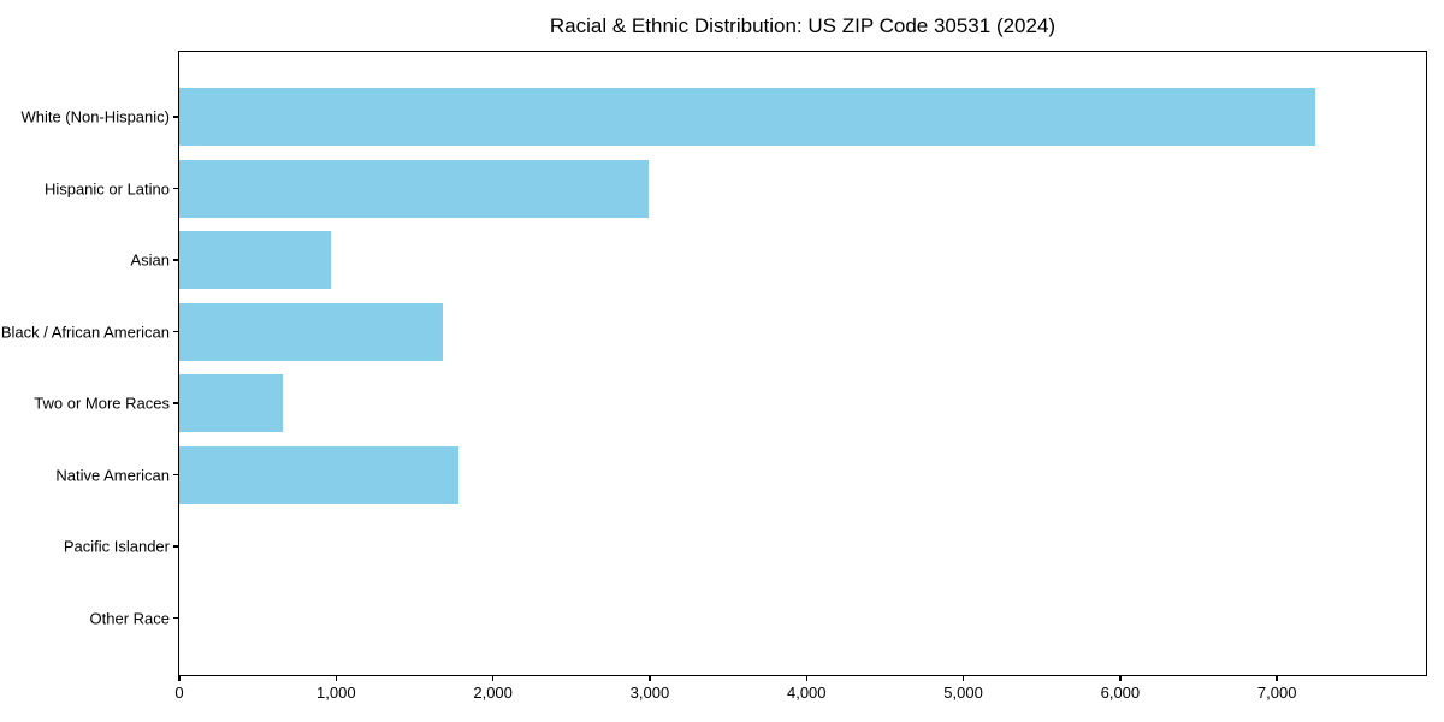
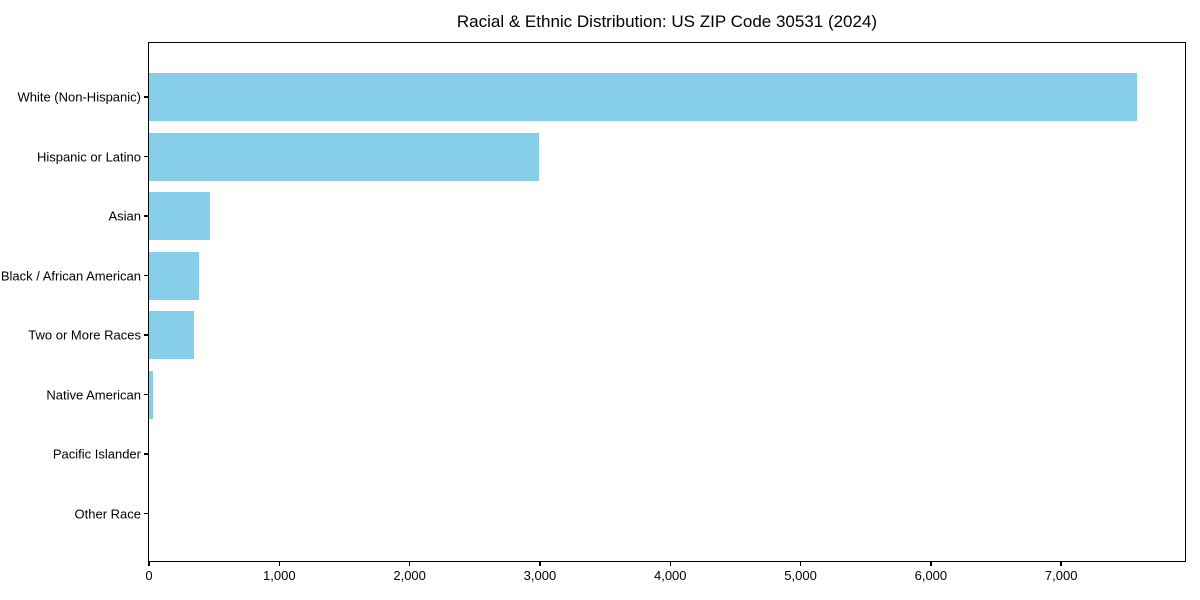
White (Non-Hispanic): 7240 -> 7580
Asian: 970 -> 460
Black / African American: 1680 -> 380
Two or More Races: 660 -> 340
Native American: 1780 -> 30
